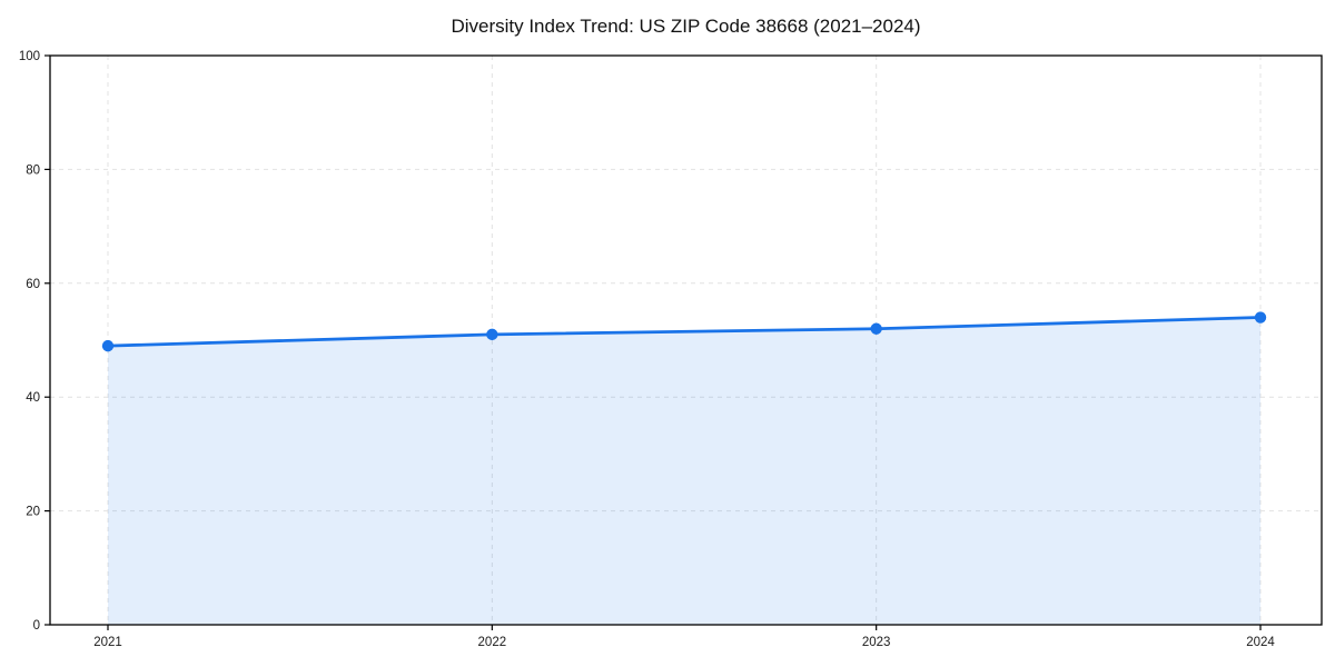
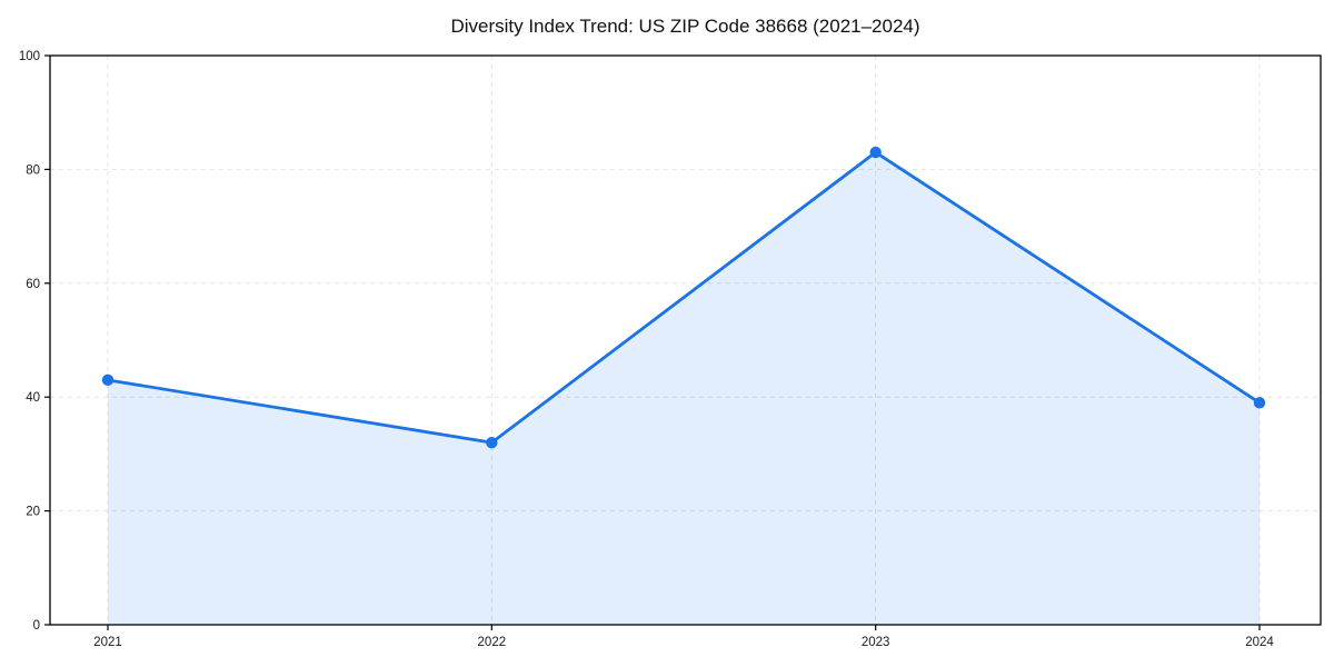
2021: 49 -> 43
2022: 51 -> 32
2023: 52 -> 83
2024: 54 -> 39
